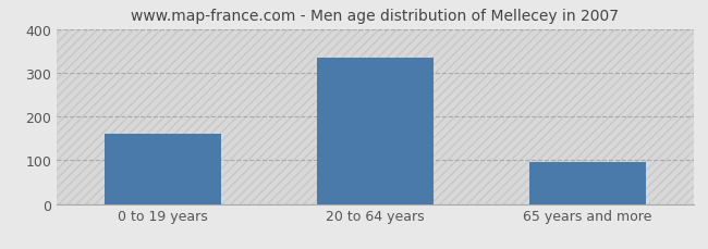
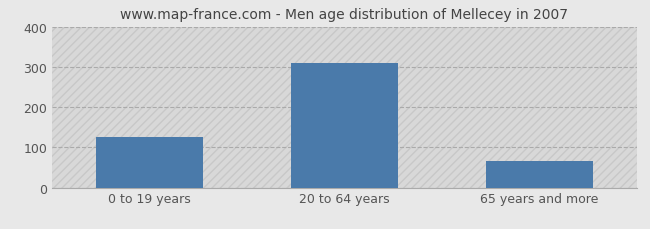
0 to 19 years: 160 -> 125
20 to 64 years: 335 -> 310
65 years and more: 97 -> 65
